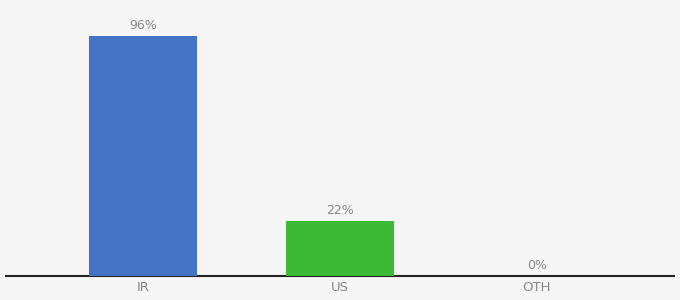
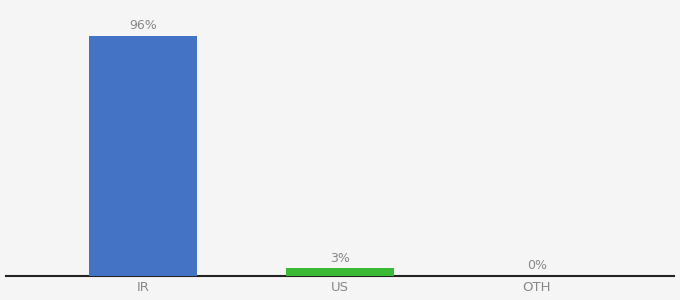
US: 22% -> 3%
